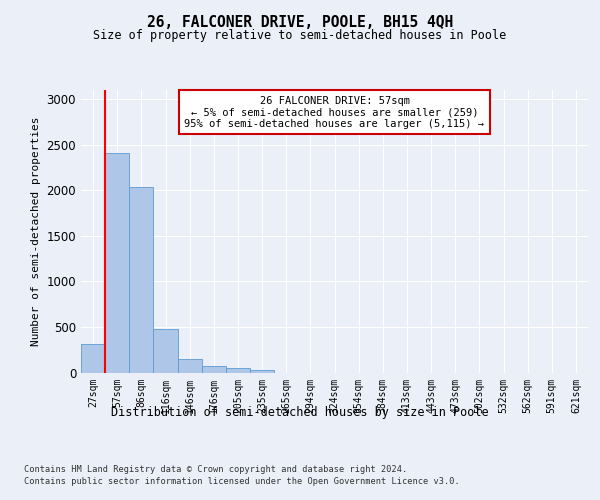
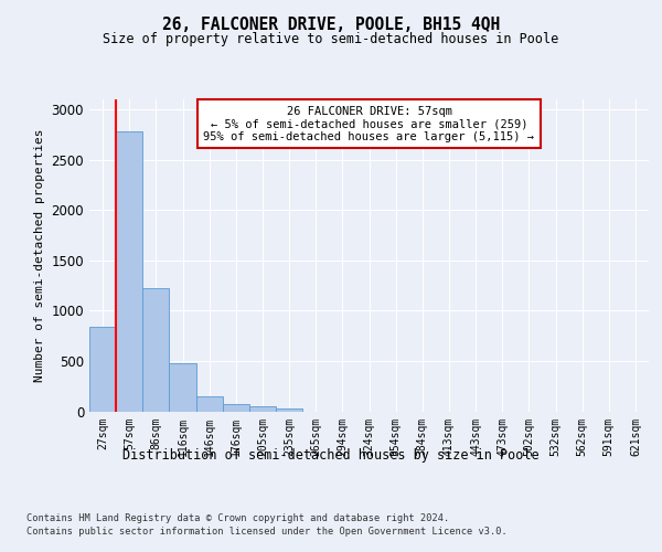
27sqm: 310 -> 840
57sqm: 2410 -> 2780
86sqm: 2040 -> 1220
